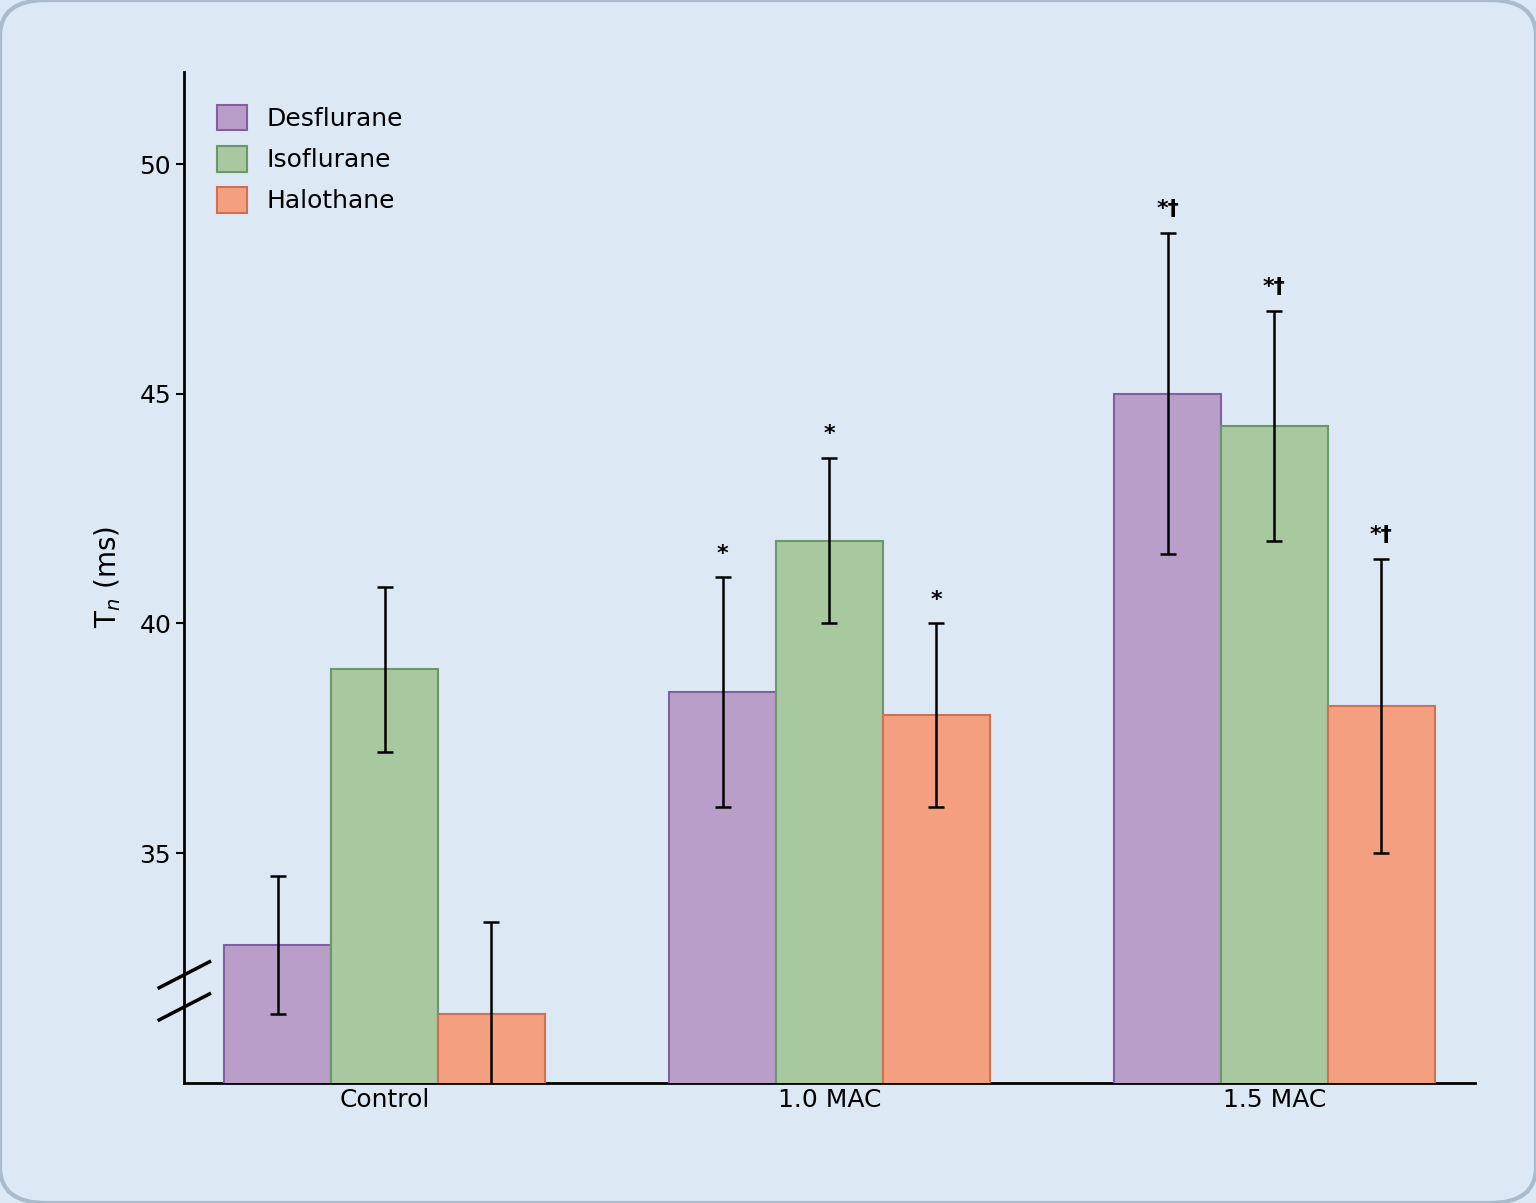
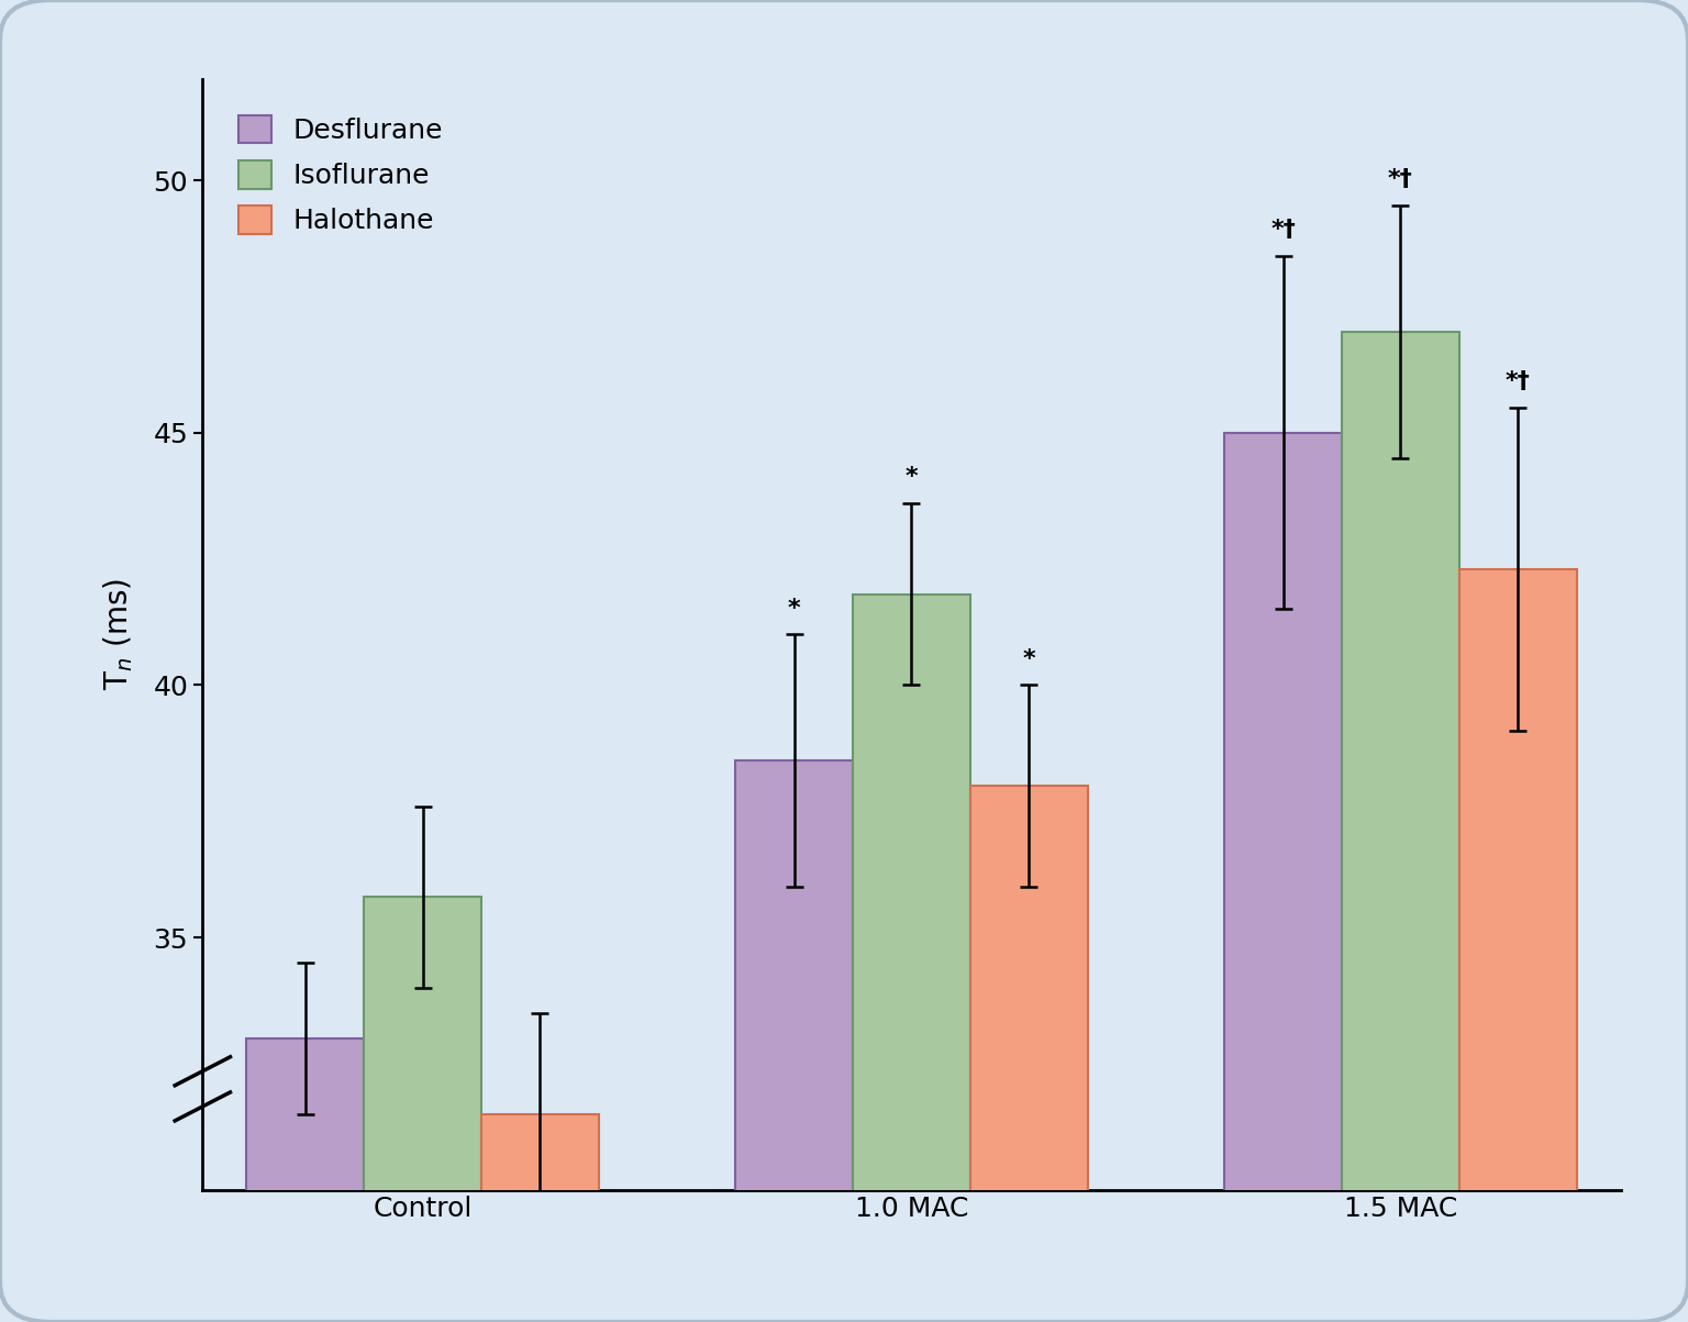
Isoflurane/Control: 39.0 -> 35.8
Isoflurane/1.5 MAC: 44.3 -> 47.0
Halothane/1.5 MAC: 38.2 -> 42.3
